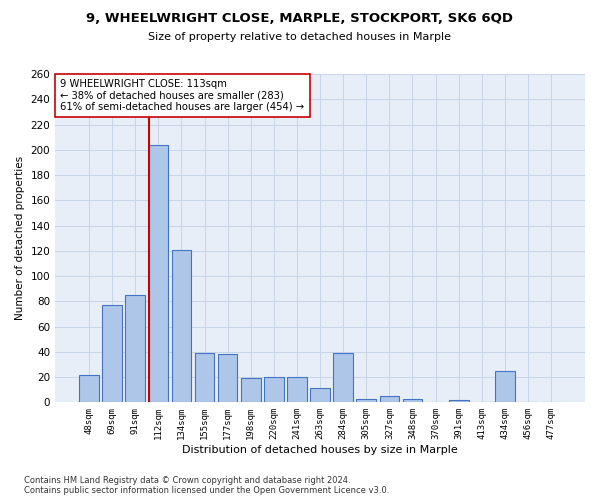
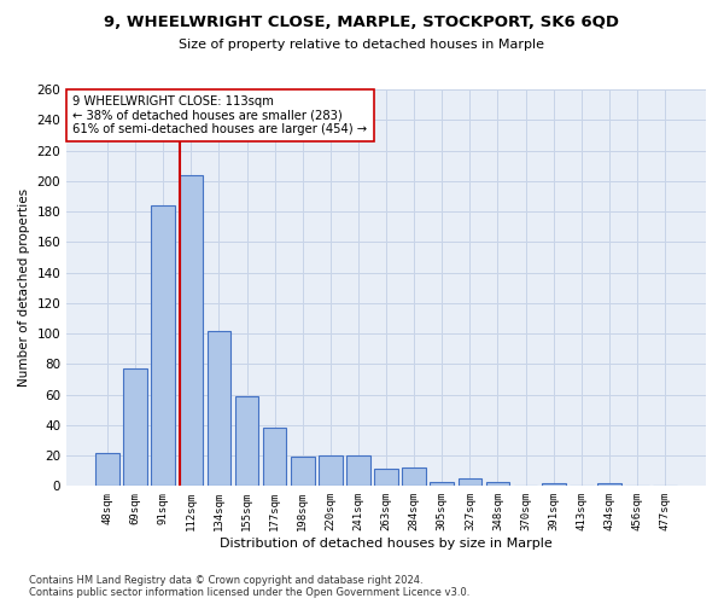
91sqm: 85 -> 184
134sqm: 121 -> 102
155sqm: 39 -> 59
284sqm: 39 -> 12
434sqm: 25 -> 2
